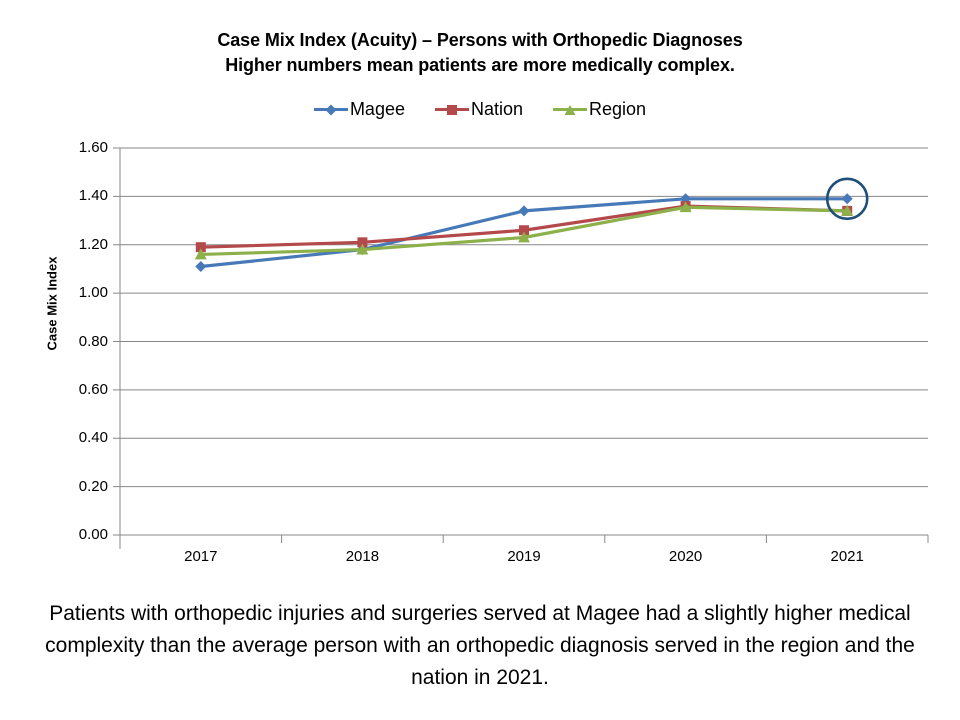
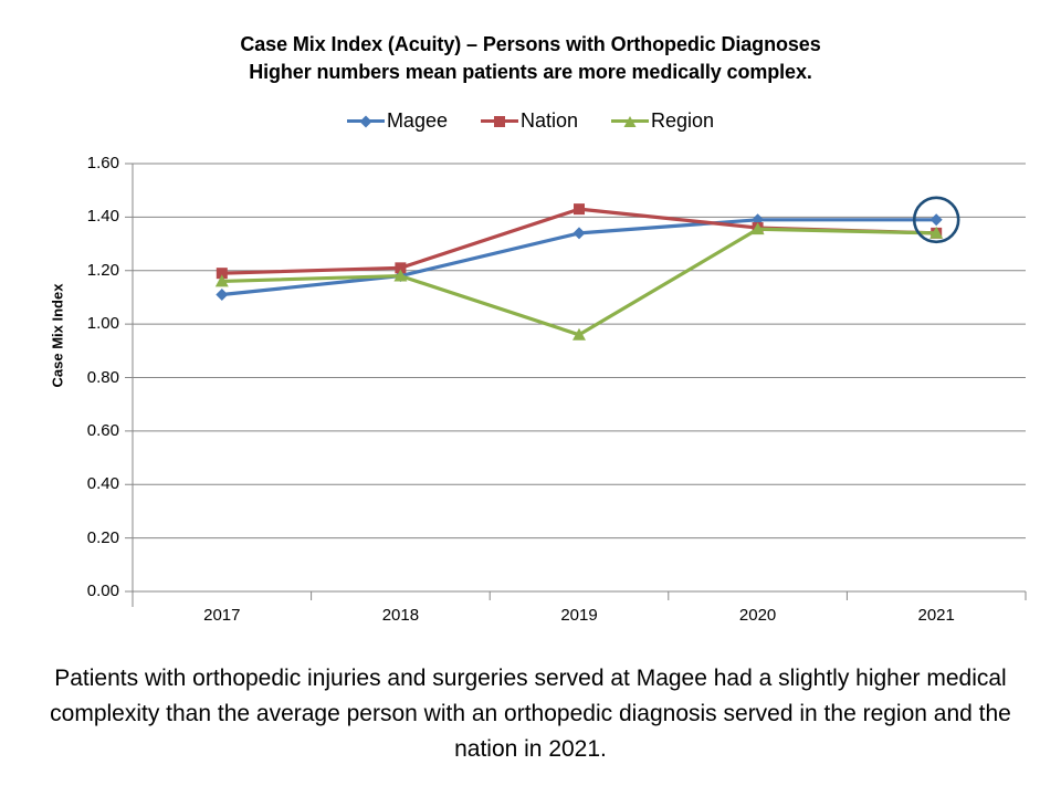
Nation/2019: 1.26 -> 1.43
Region/2019: 1.23 -> 0.96
